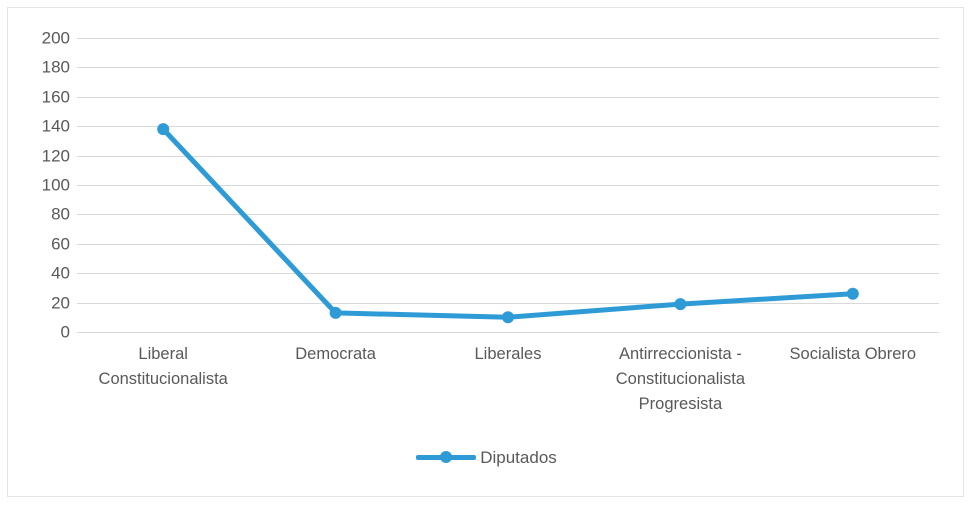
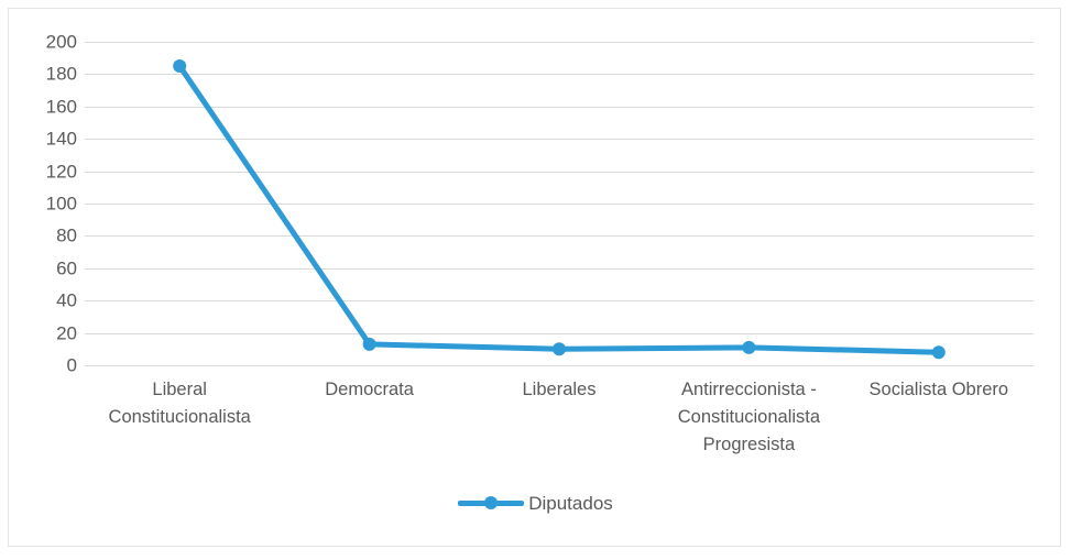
Liberal Constitucionalista: 138 -> 185
Antirreccionista - Constitucionalista Progresista: 19 -> 11
Socialista Obrero: 26 -> 8
